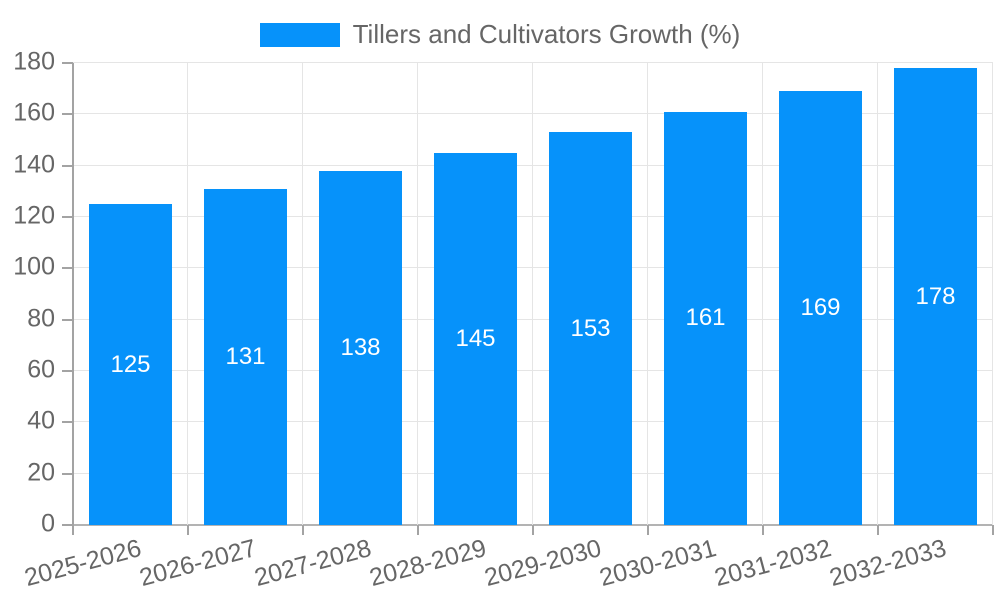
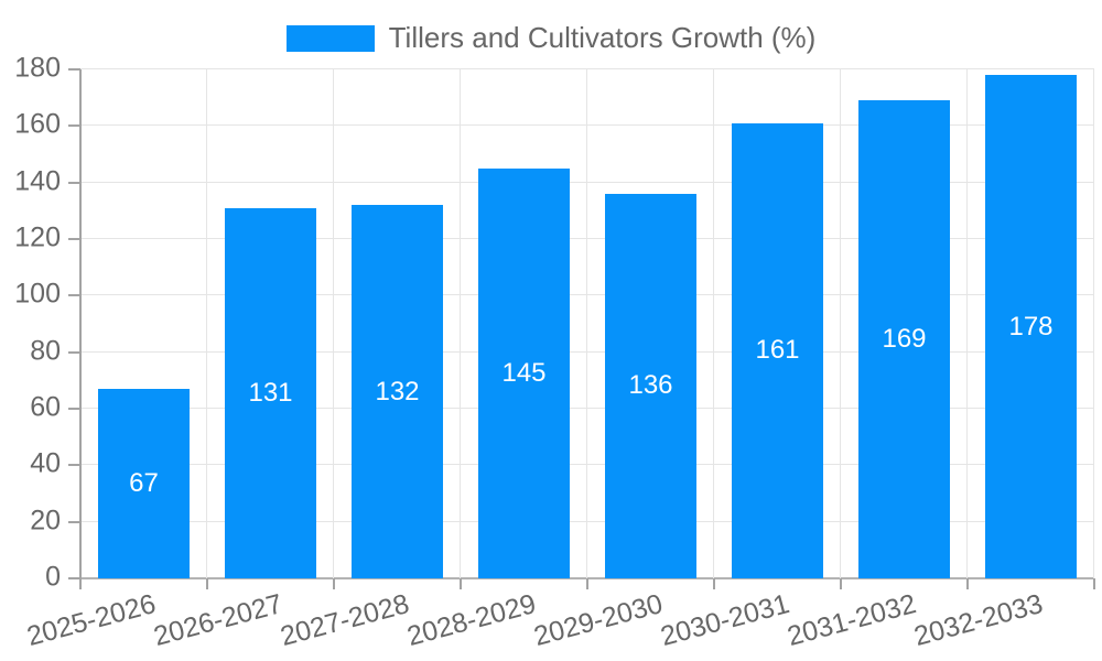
2025-2026: 125 -> 67
2027-2028: 138 -> 132
2029-2030: 153 -> 136
